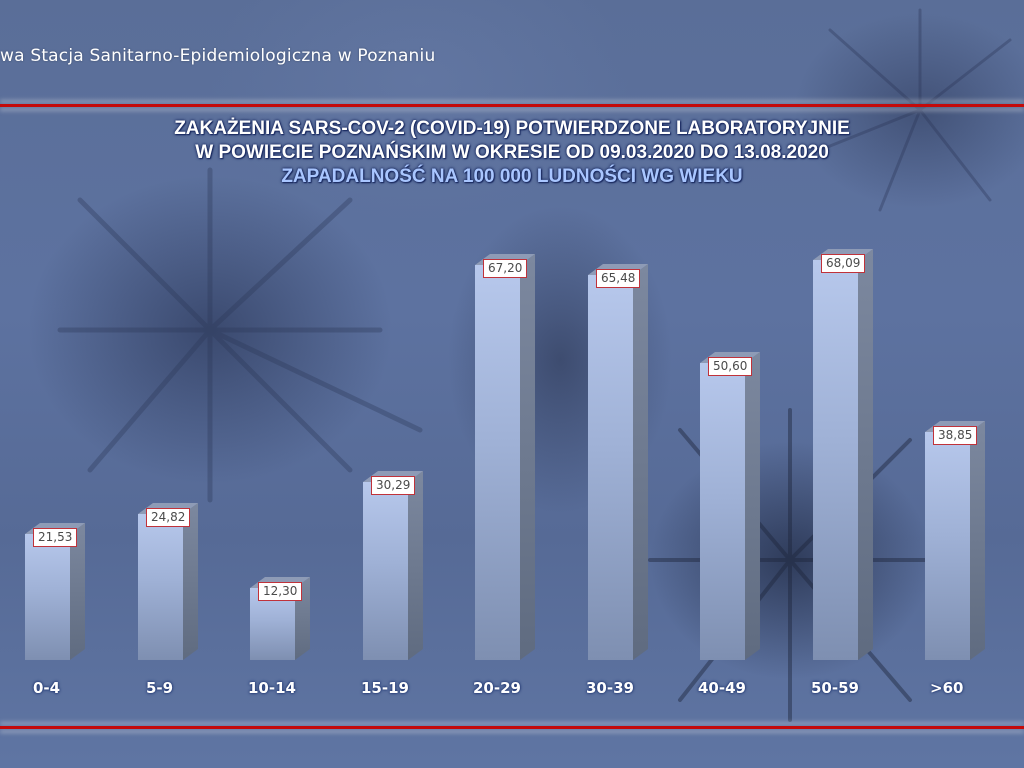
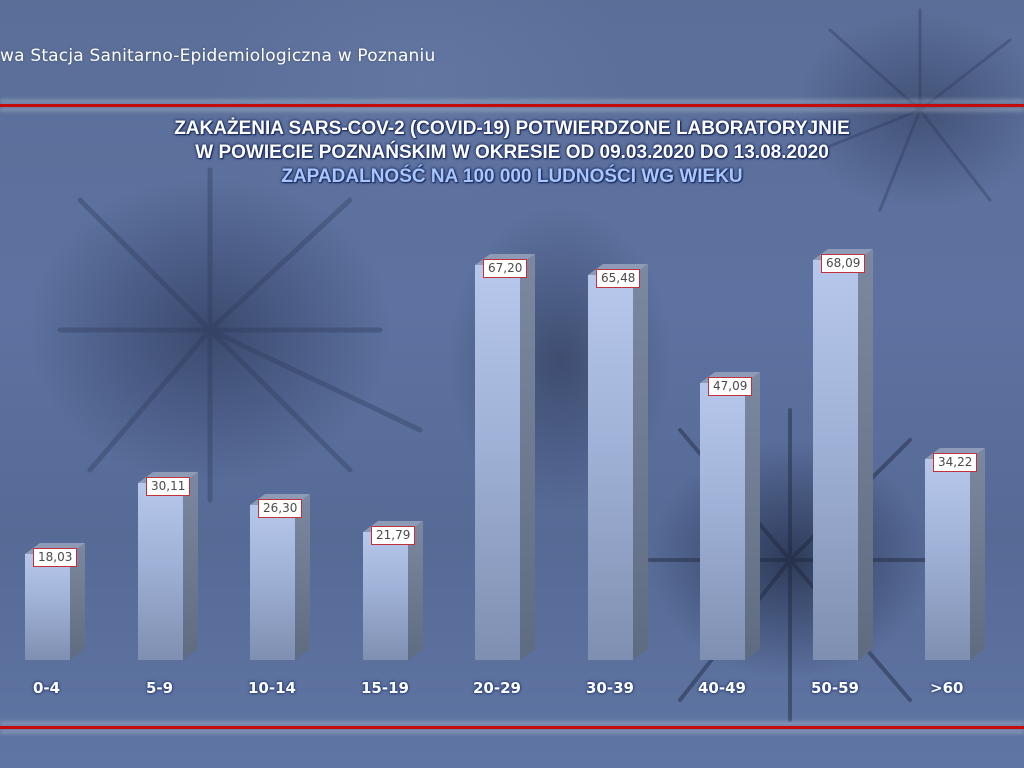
0-4: 21,53 -> 18,03
5-9: 24,82 -> 30,11
10-14: 12,30 -> 26,30
15-19: 30,29 -> 21,79
40-49: 50,60 -> 47,09
>60: 38,85 -> 34,22
